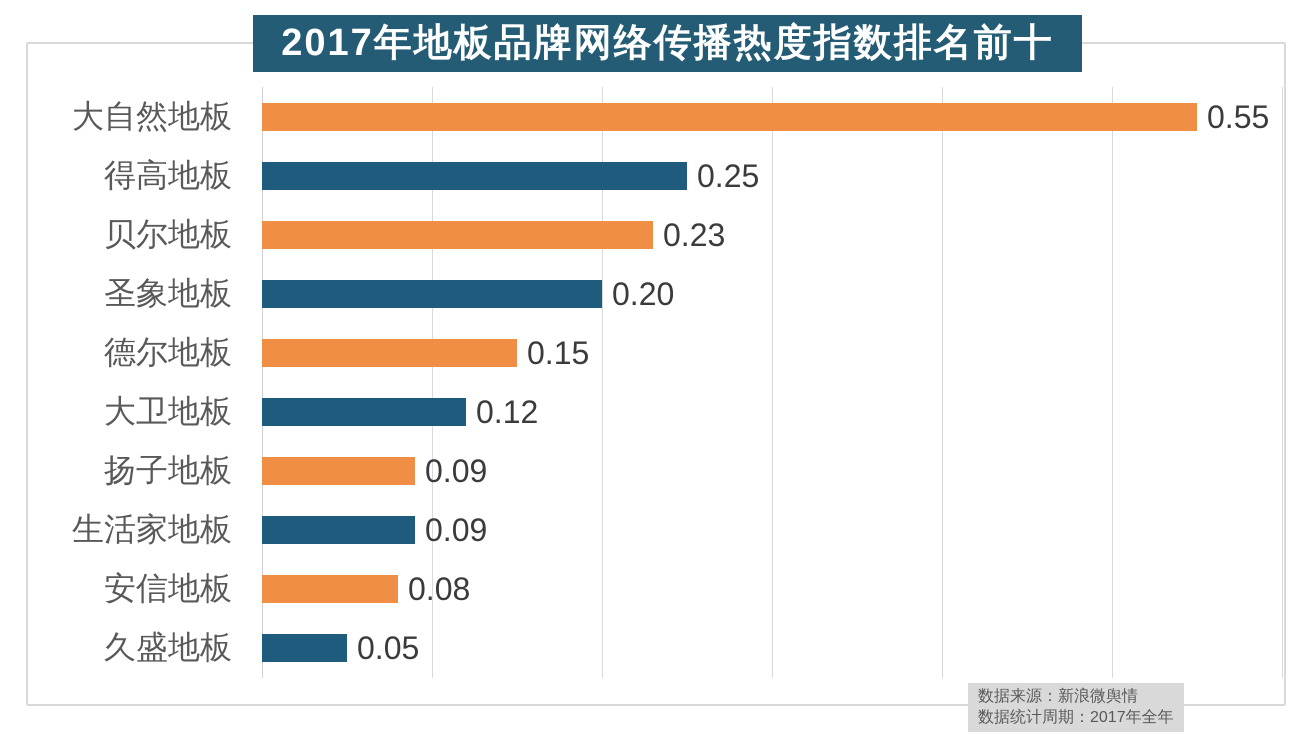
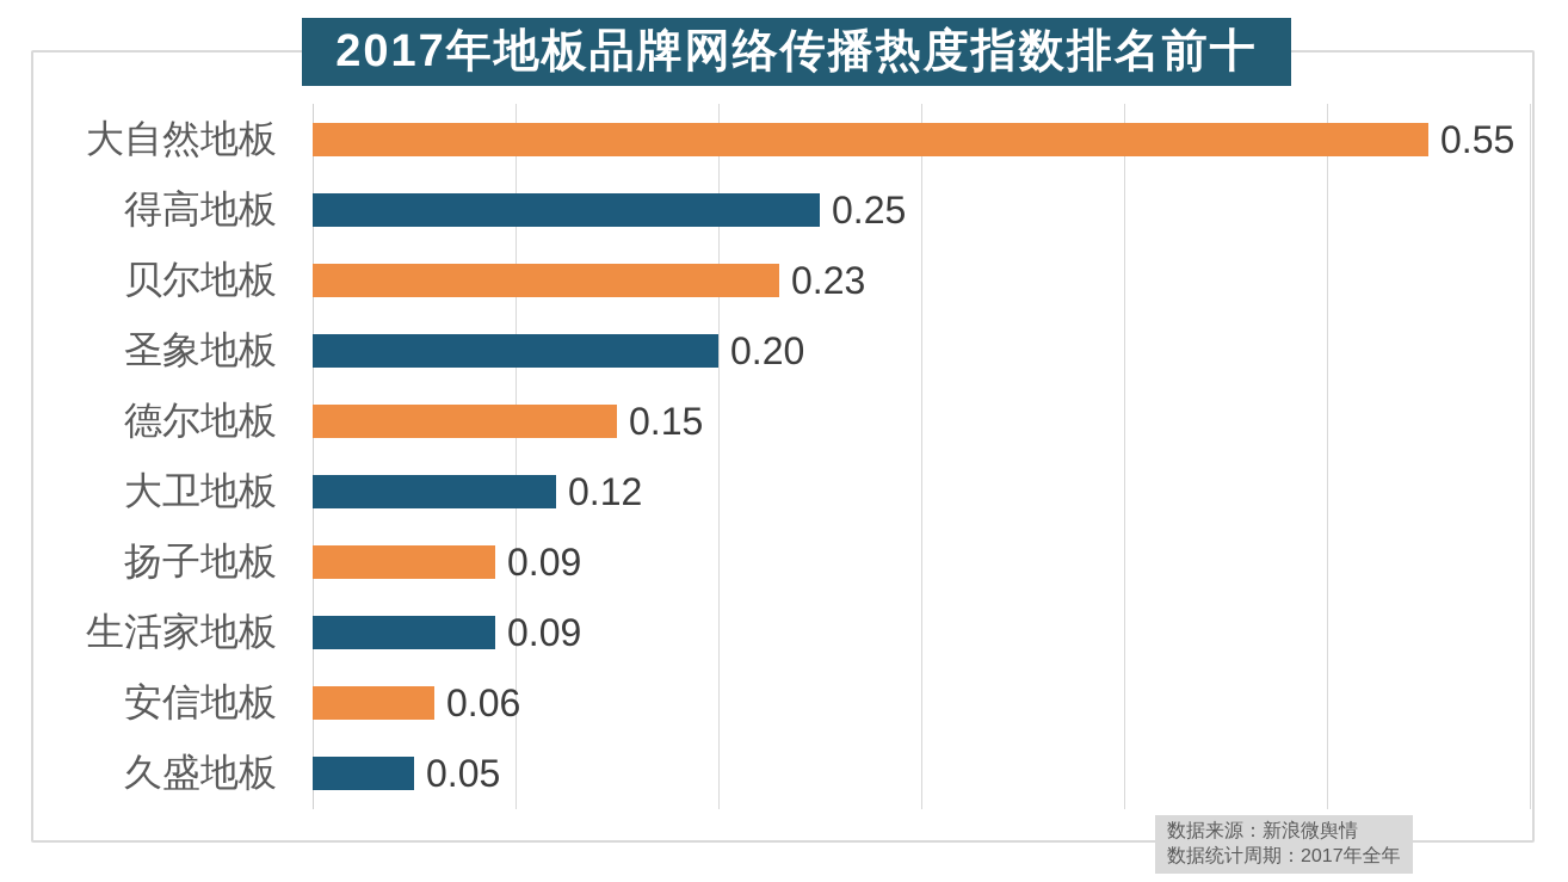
安信地板: 0.08 -> 0.06
